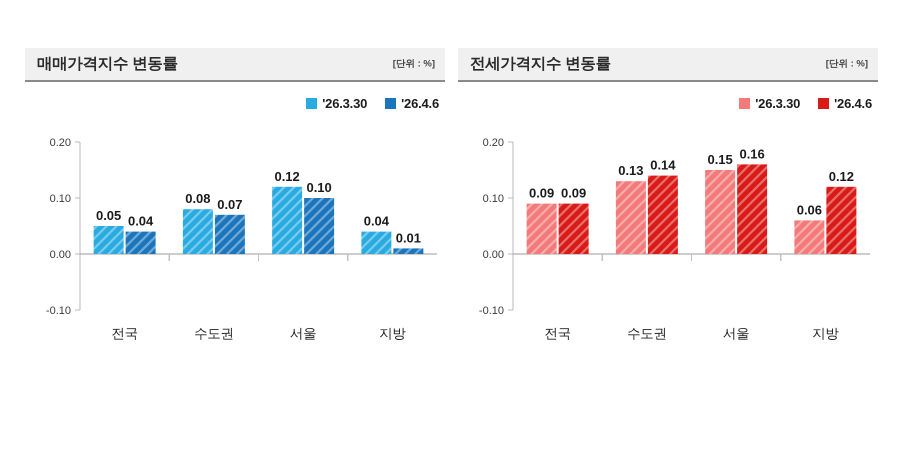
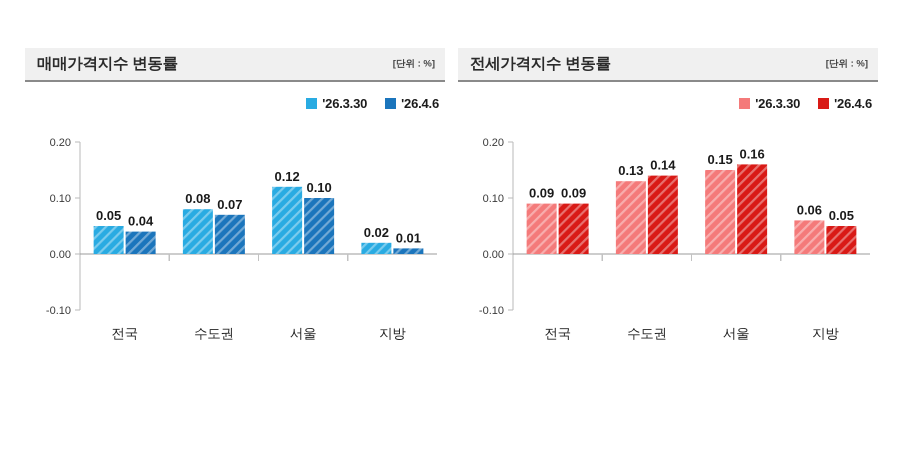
매매가격지수 변동률/'26.3.30/지방: 0.04 -> 0.02
전세가격지수 변동률/'26.4.6/지방: 0.12 -> 0.05
